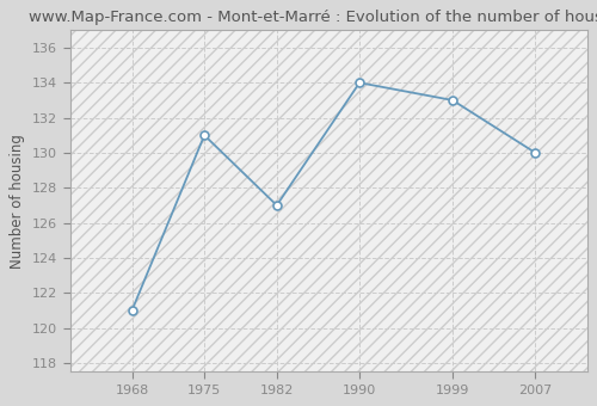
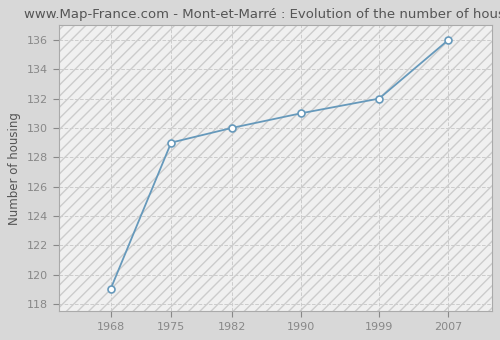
1968: 121 -> 119
1975: 131 -> 129
1982: 127 -> 130
1990: 134 -> 131
1999: 133 -> 132
2007: 130 -> 136
